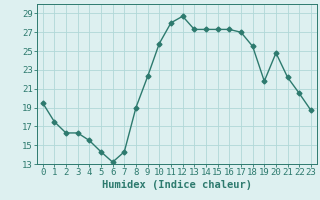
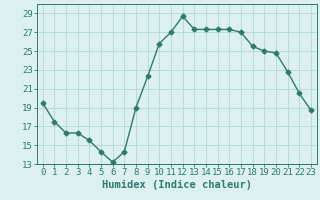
11: 28.0 -> 27.0
19: 21.8 -> 25.0
21: 22.2 -> 22.8
